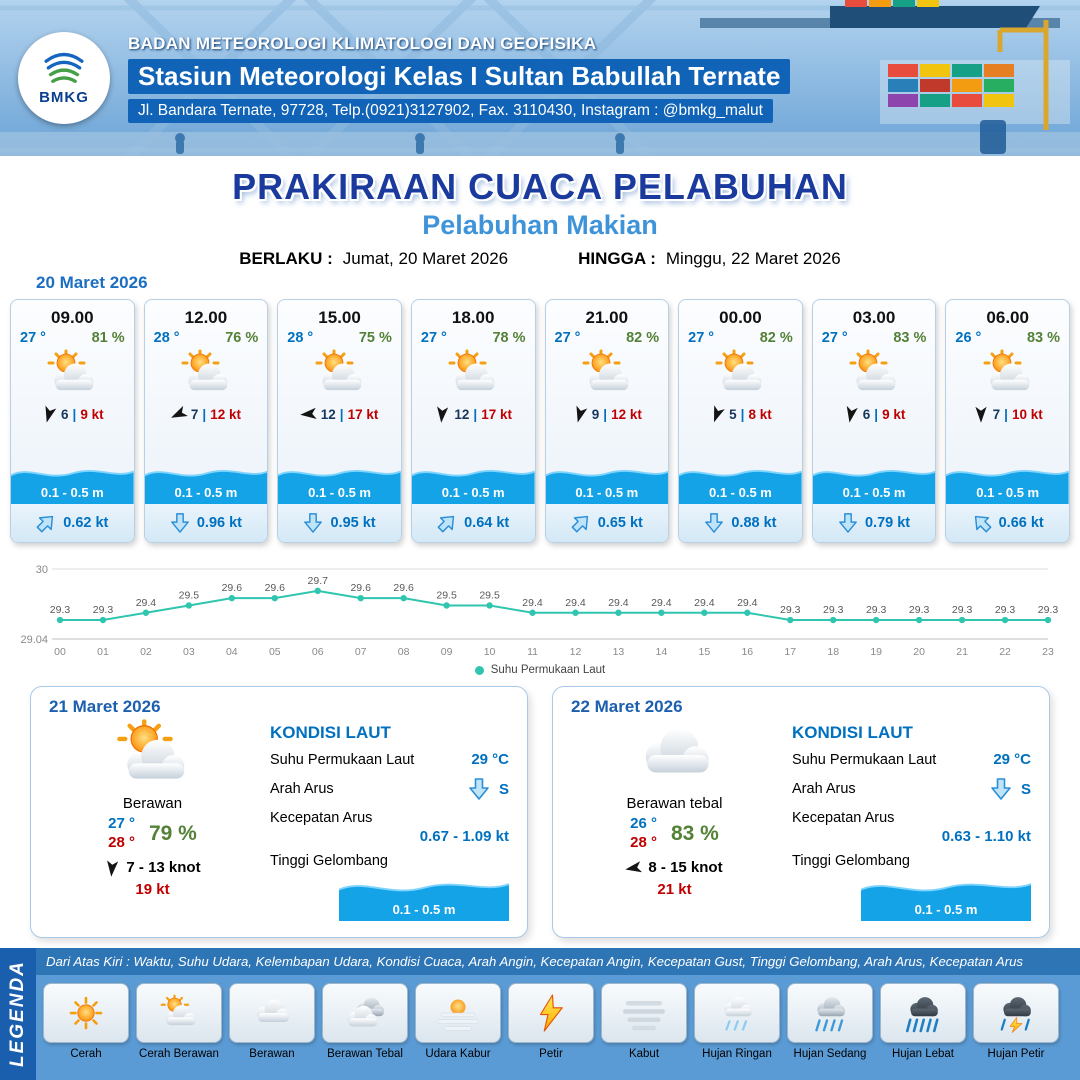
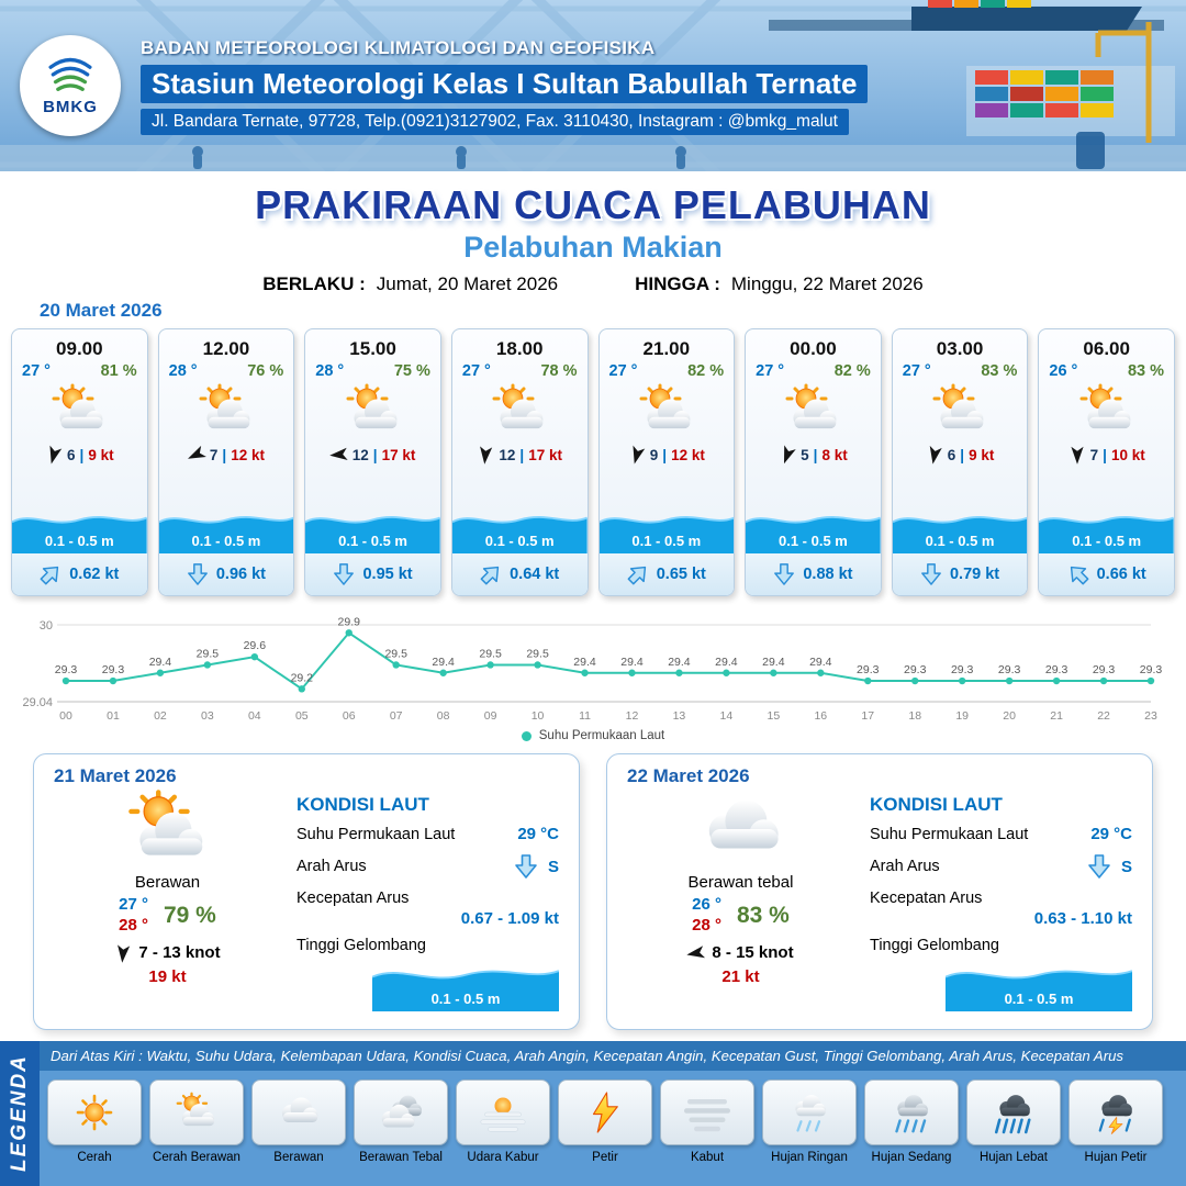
05: 29.6 -> 29.2
06: 29.7 -> 29.9
07: 29.6 -> 29.5
08: 29.6 -> 29.4
